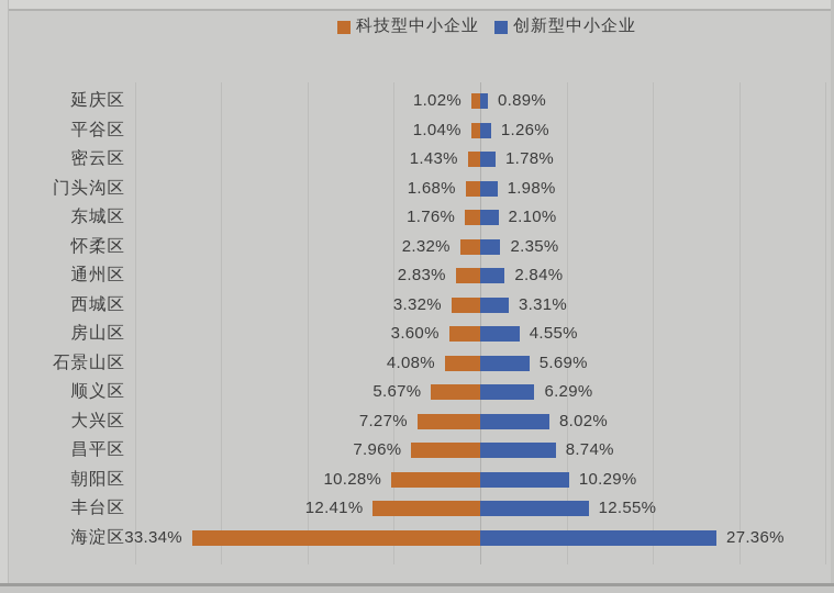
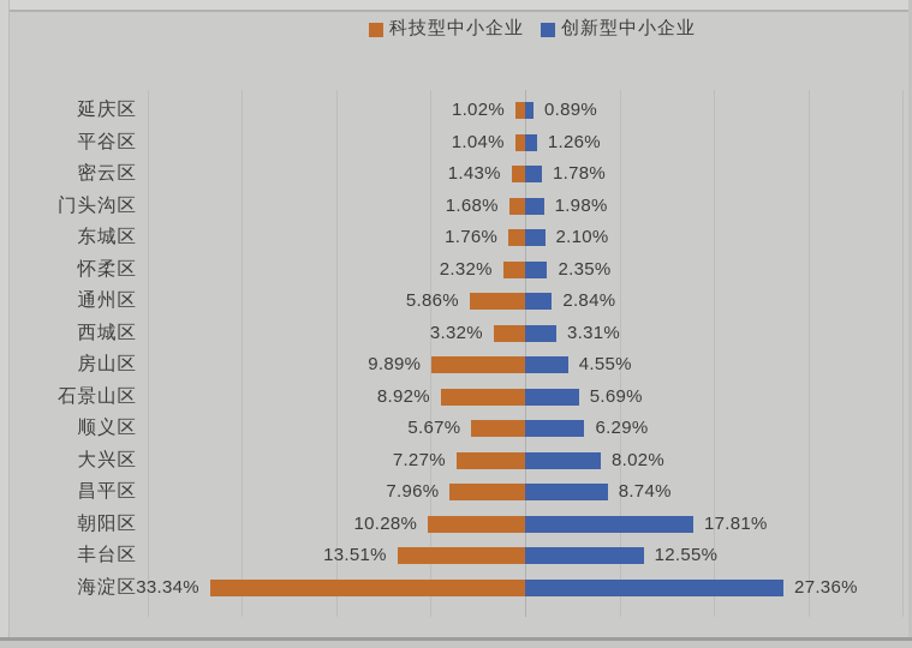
科技型中小企业/通州区: 2.83% -> 5.86%
科技型中小企业/房山区: 3.60% -> 9.89%
科技型中小企业/石景山区: 4.08% -> 8.92%
创新型中小企业/朝阳区: 10.29% -> 17.81%
科技型中小企业/丰台区: 12.41% -> 13.51%
